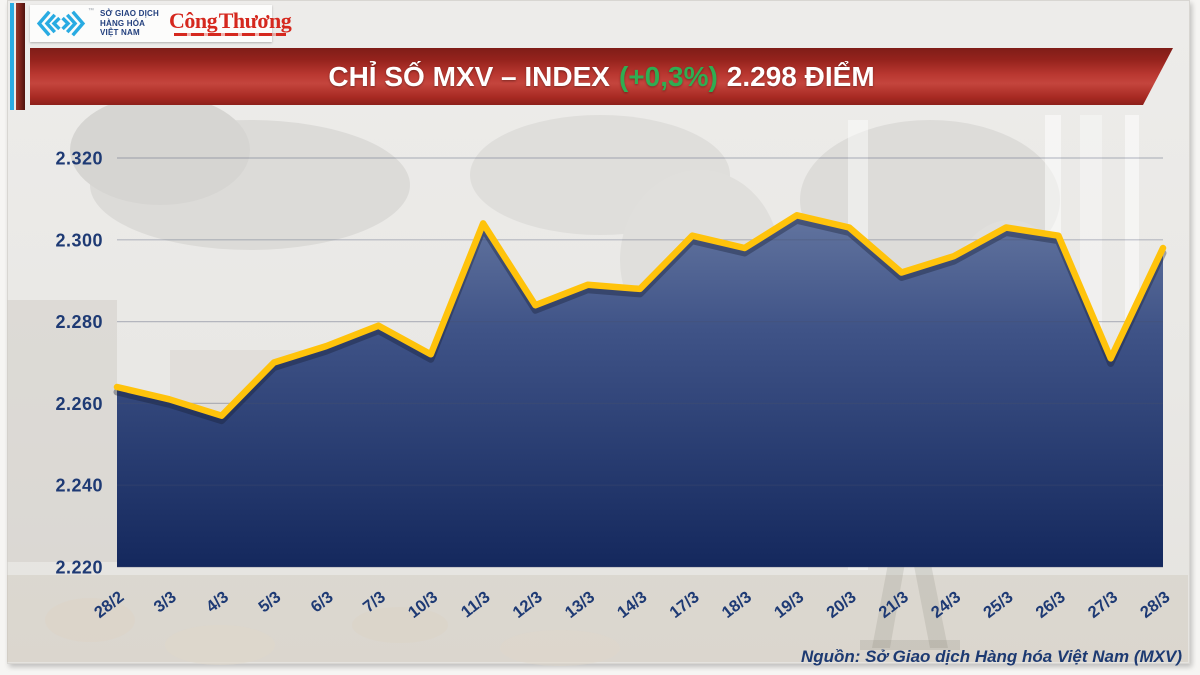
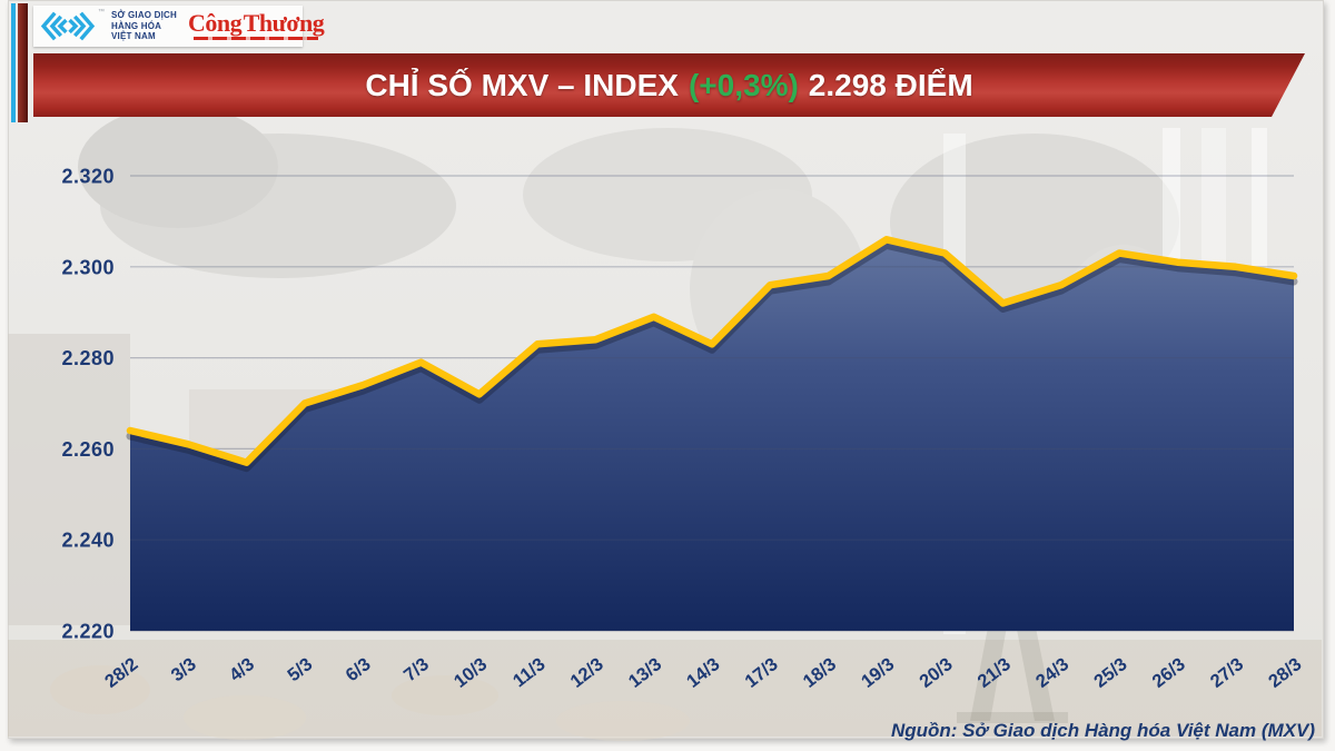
11/3: 2304 -> 2283
14/3: 2288 -> 2283
17/3: 2301 -> 2296
27/3: 2271 -> 2300
